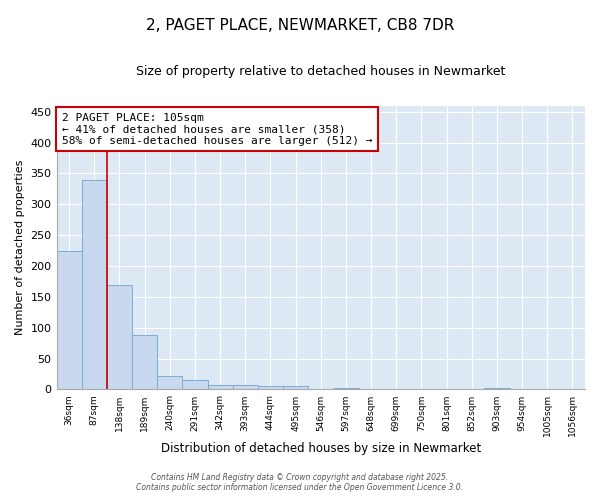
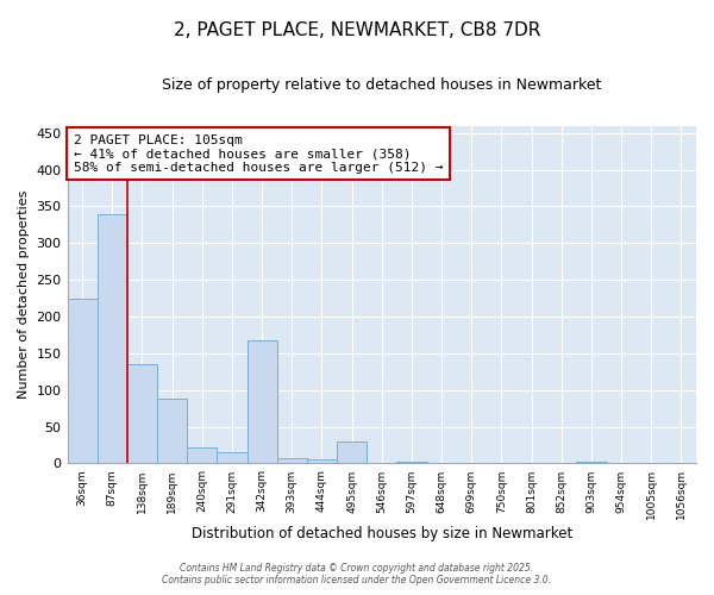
138sqm: 170 -> 136
342sqm: 7 -> 168
495sqm: 5 -> 30
